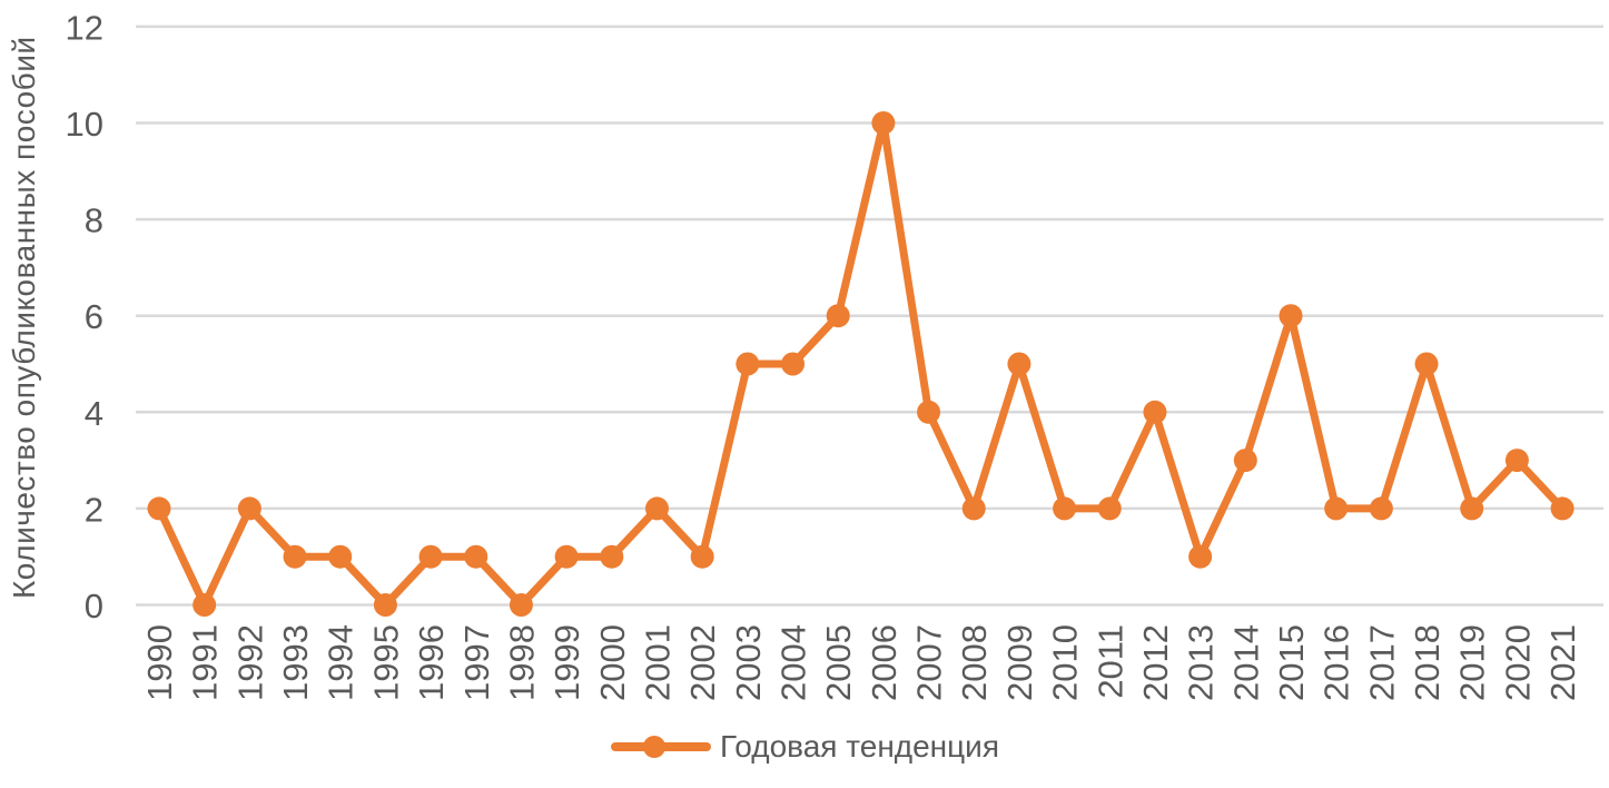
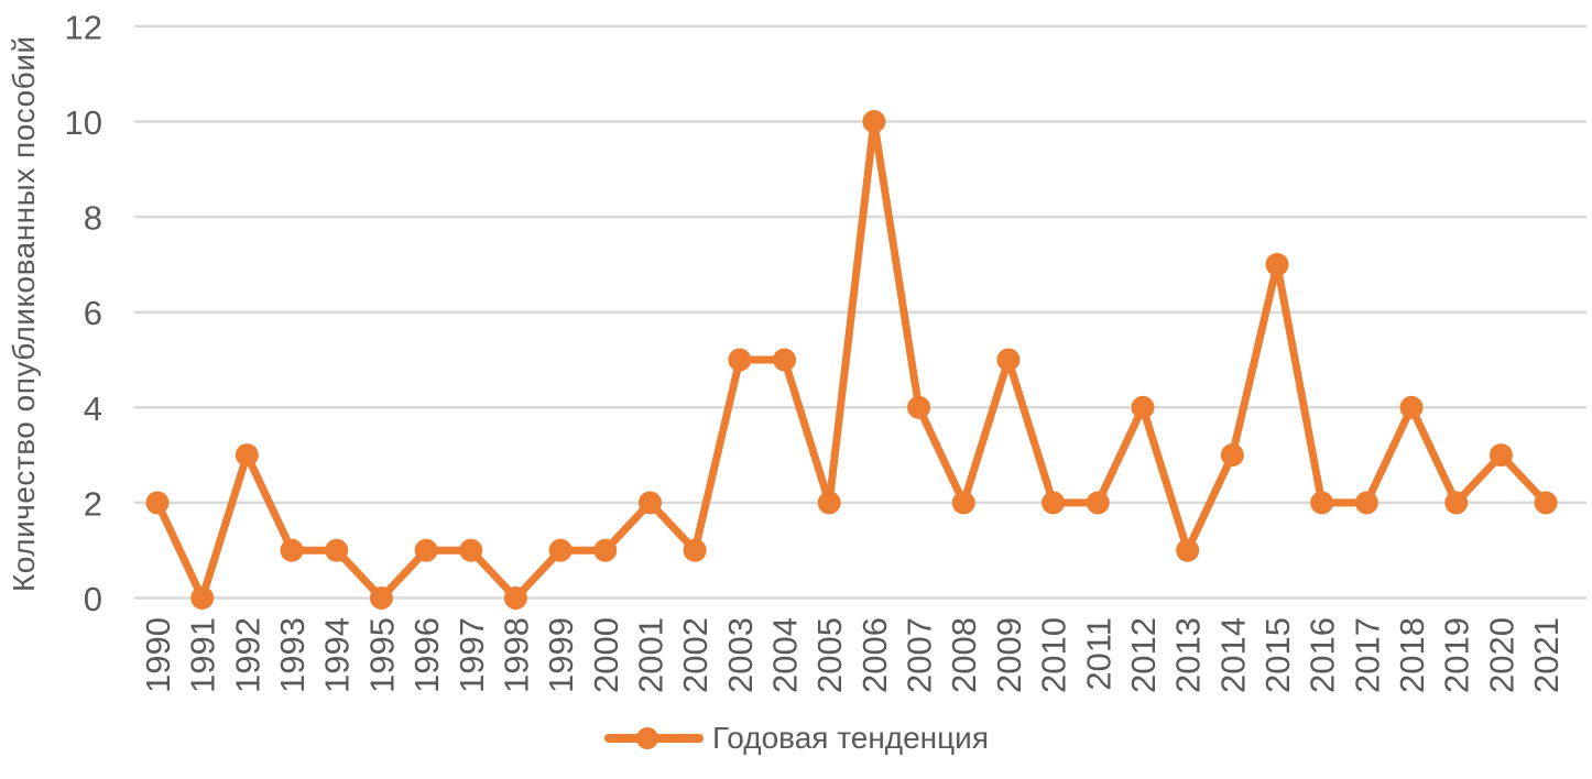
1992: 2 -> 3
2005: 6 -> 2
2015: 6 -> 7
2018: 5 -> 4
